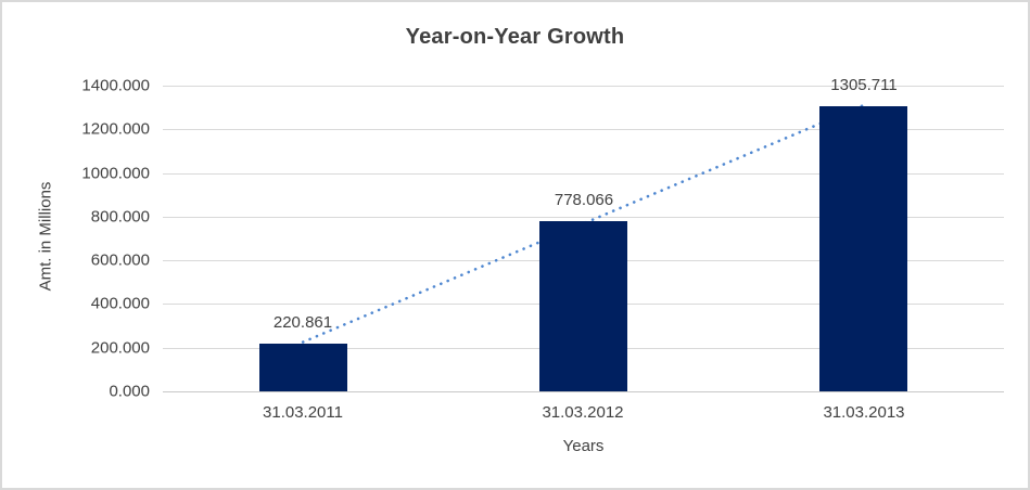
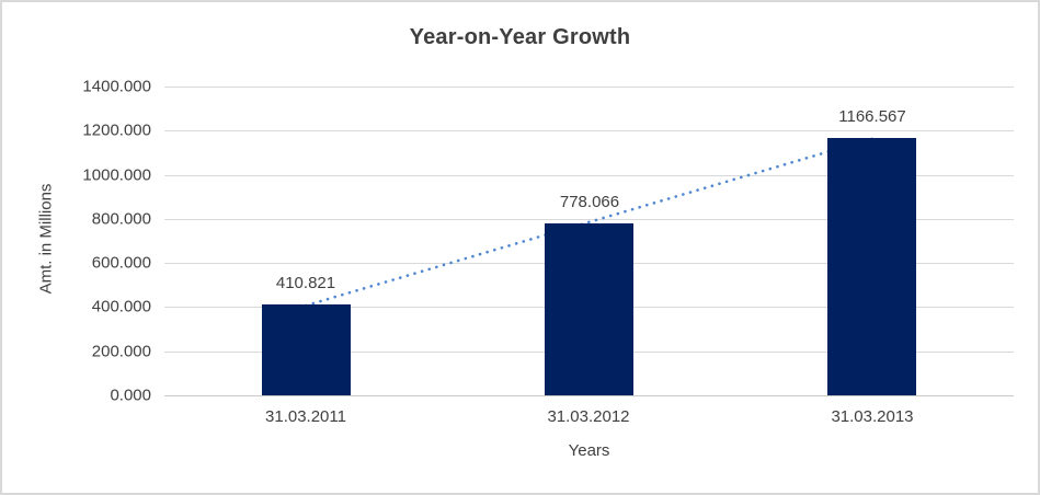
31.03.2011: 220.861 -> 410.821
31.03.2013: 1305.711 -> 1166.567
